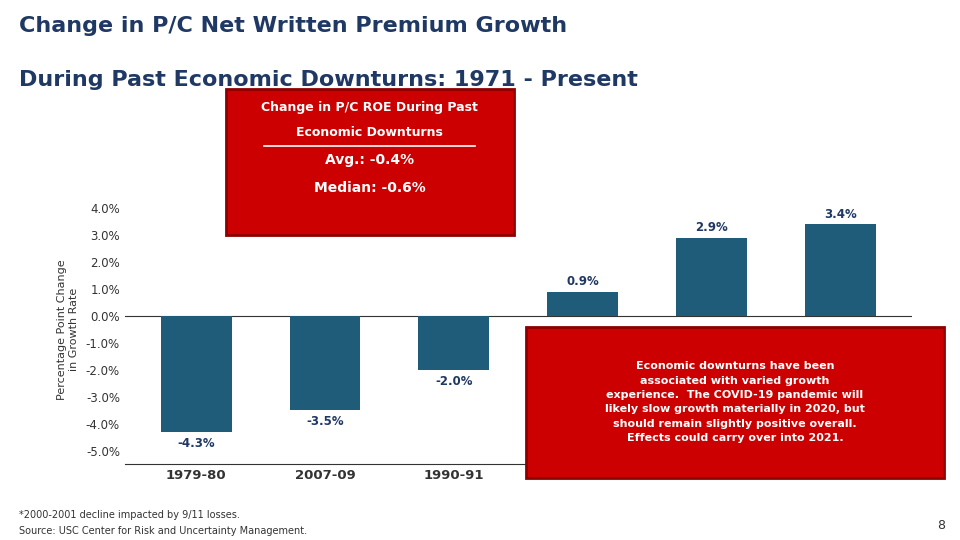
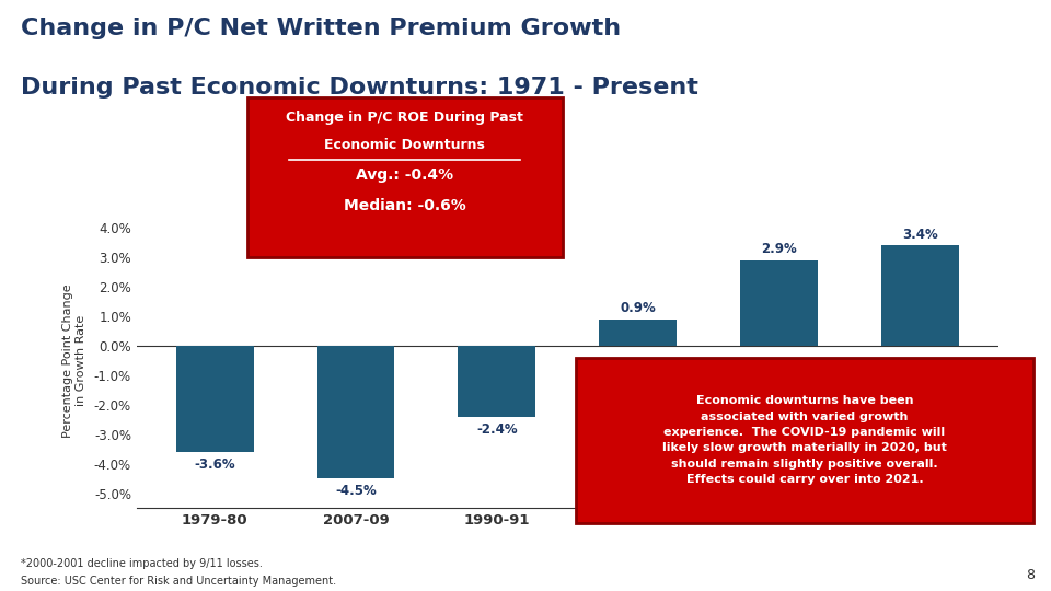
1979-80: -4.3% -> -3.6%
2007-09: -3.5% -> -4.5%
1990-91: -2.0% -> -2.4%
